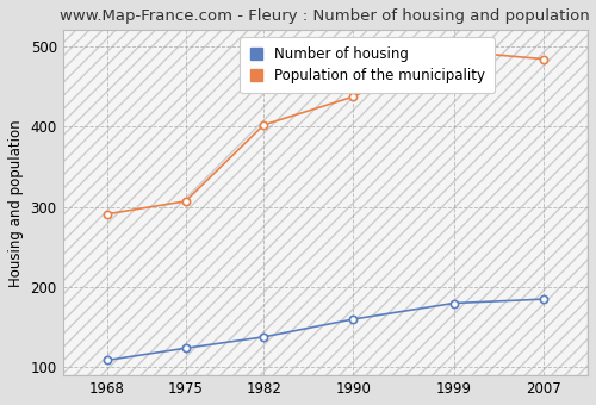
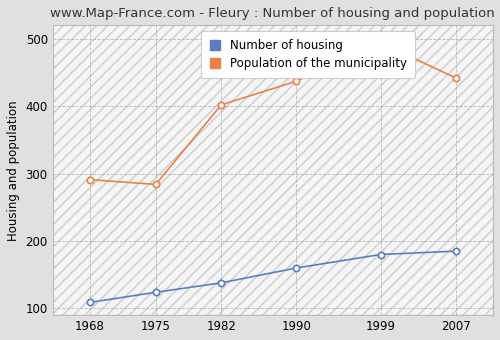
Population of the municipality/1975: 307 -> 284
Population of the municipality/2007: 484 -> 442
